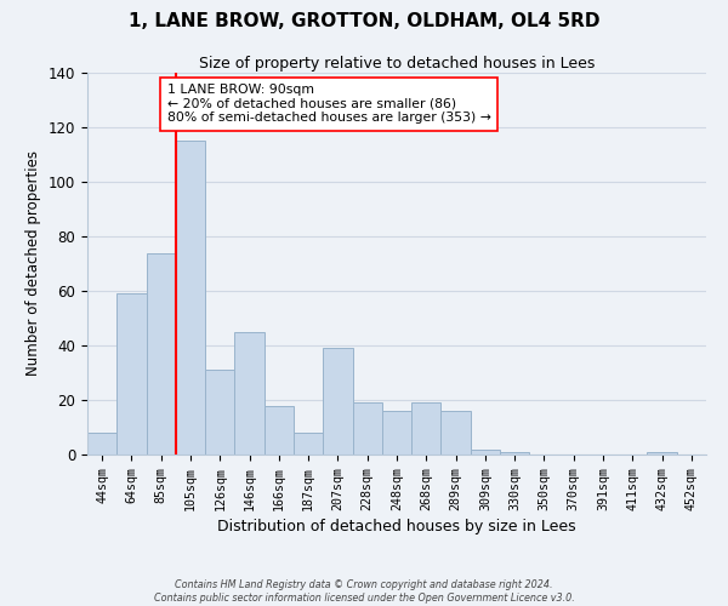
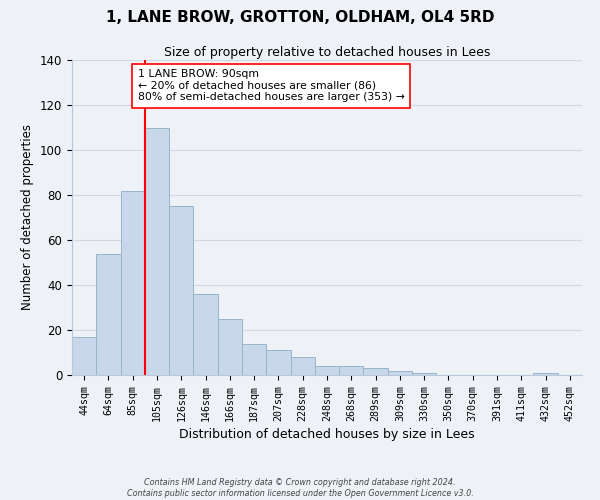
44sqm: 8 -> 17
64sqm: 59 -> 54
85sqm: 74 -> 82
105sqm: 115 -> 110
126sqm: 31 -> 75
146sqm: 45 -> 36
166sqm: 18 -> 25
187sqm: 8 -> 14
207sqm: 39 -> 11
228sqm: 19 -> 8
248sqm: 16 -> 4
268sqm: 19 -> 4
289sqm: 16 -> 3
